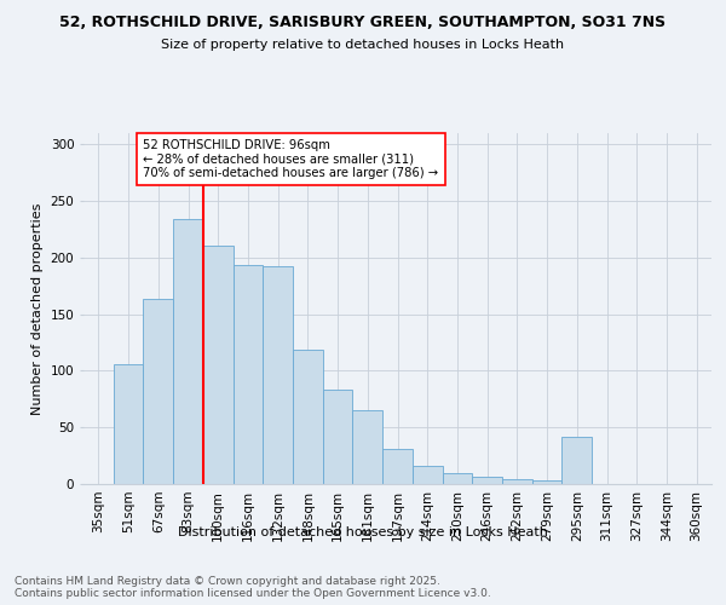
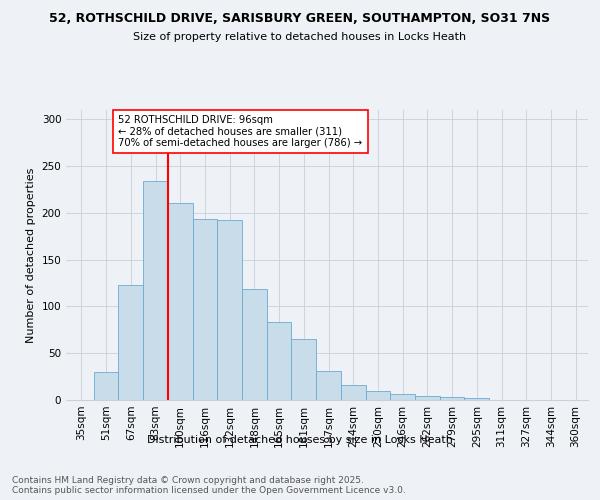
51sqm: 106 -> 30
67sqm: 164 -> 123
295sqm: 42 -> 2
